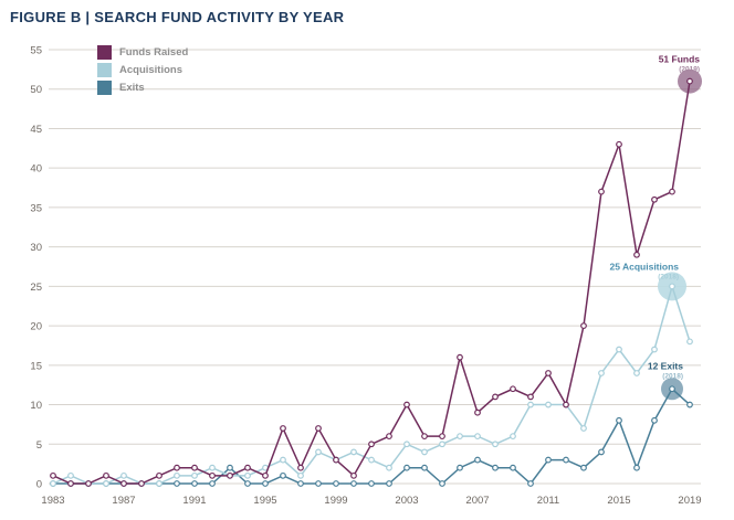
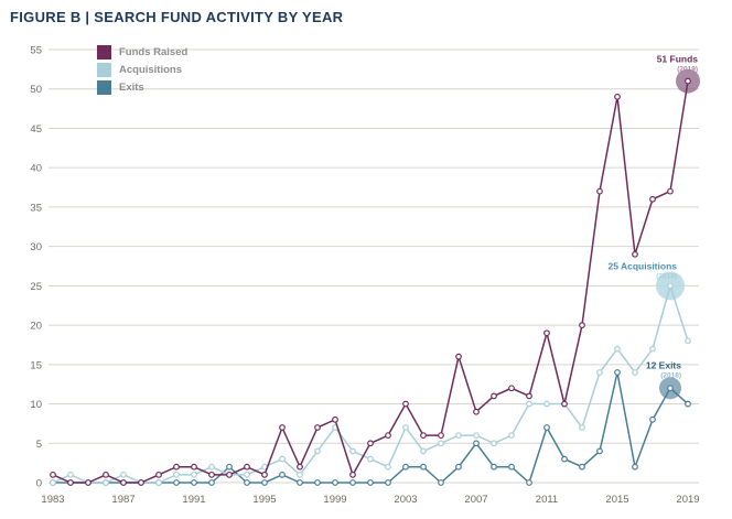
Funds Raised/1999: 3 -> 8
Acquisitions/1999: 3 -> 7
Acquisitions/2003: 5 -> 7
Exits/2007: 3 -> 5
Funds Raised/2011: 14 -> 19
Exits/2011: 3 -> 7
Funds Raised/2015: 43 -> 49
Exits/2015: 8 -> 14
